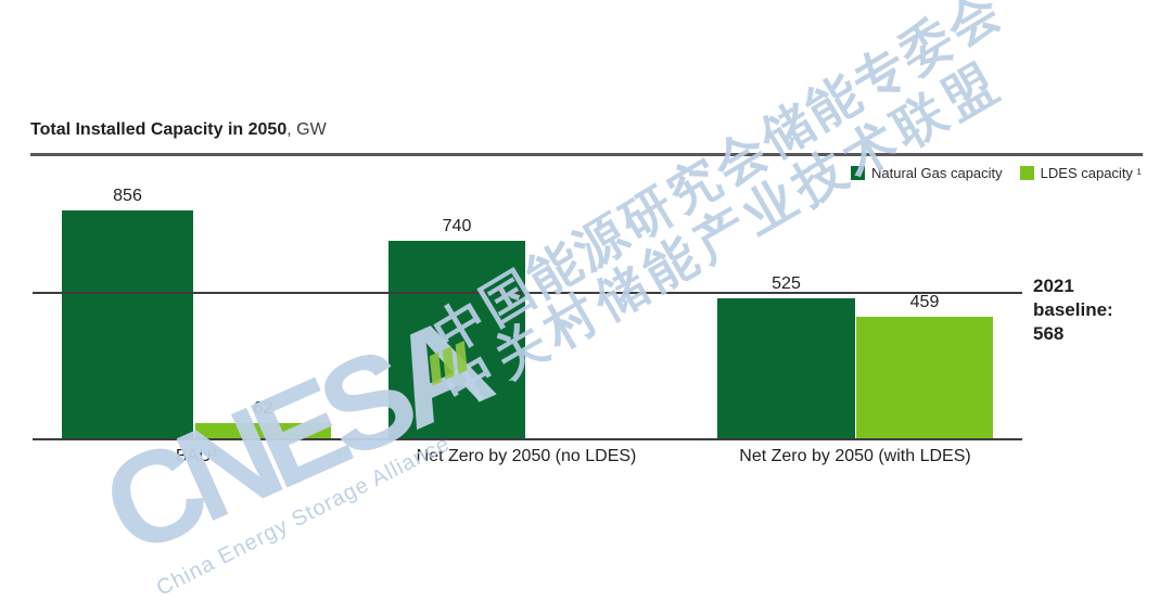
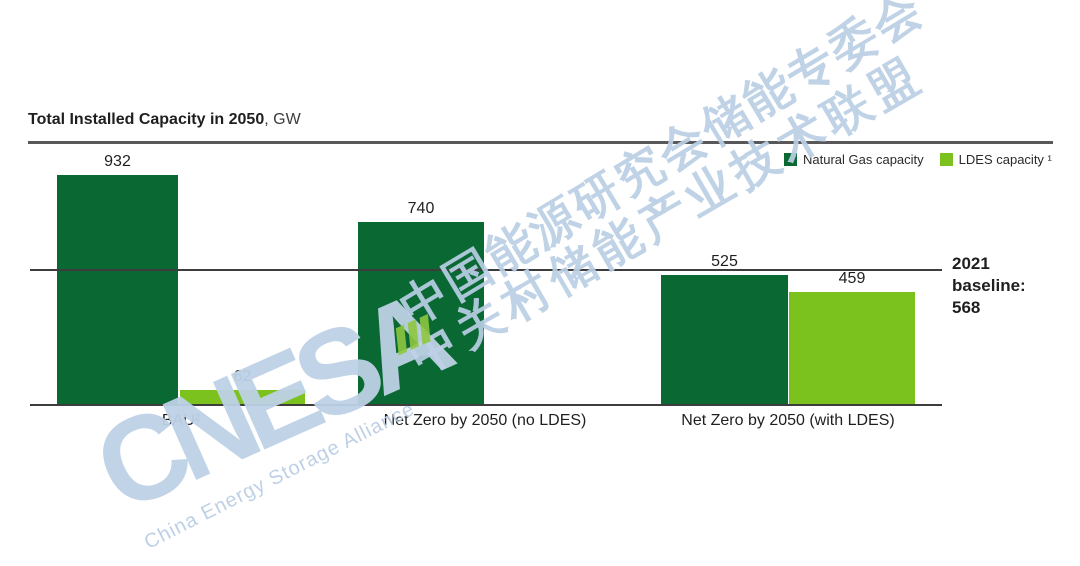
Natural Gas capacity/BAU²: 856 -> 932
